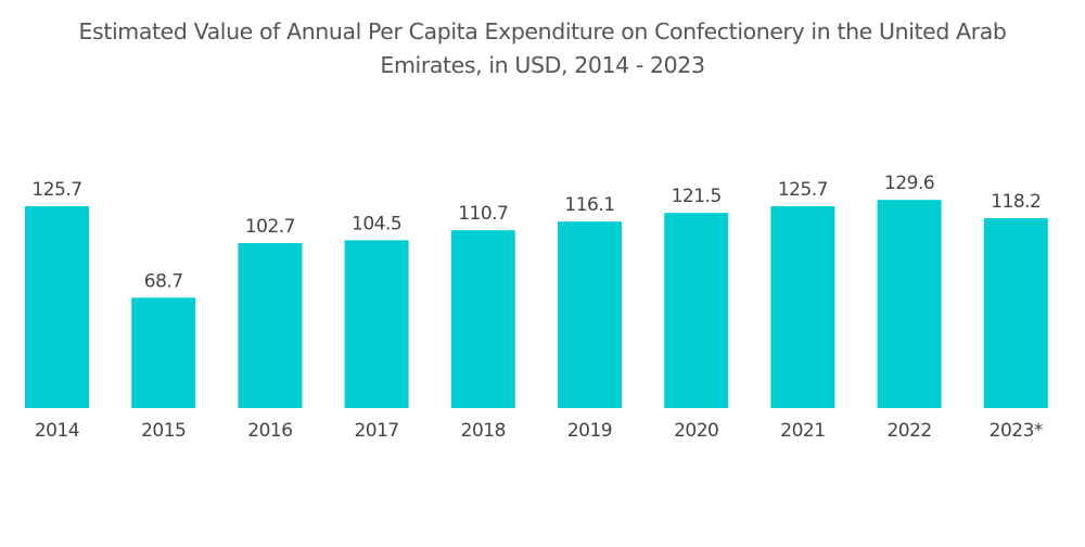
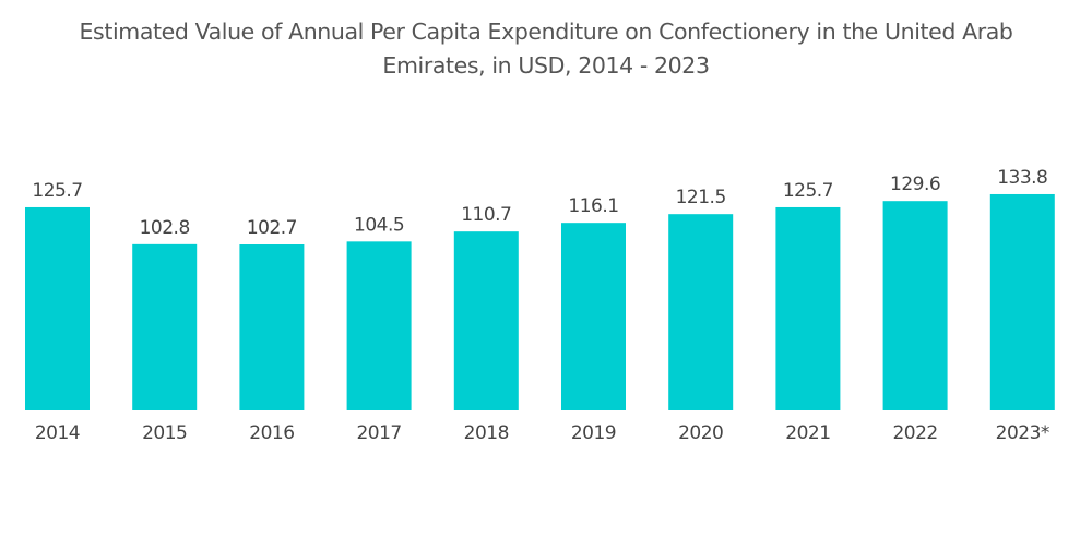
2015: 68.7 -> 102.8
2023*: 118.2 -> 133.8
